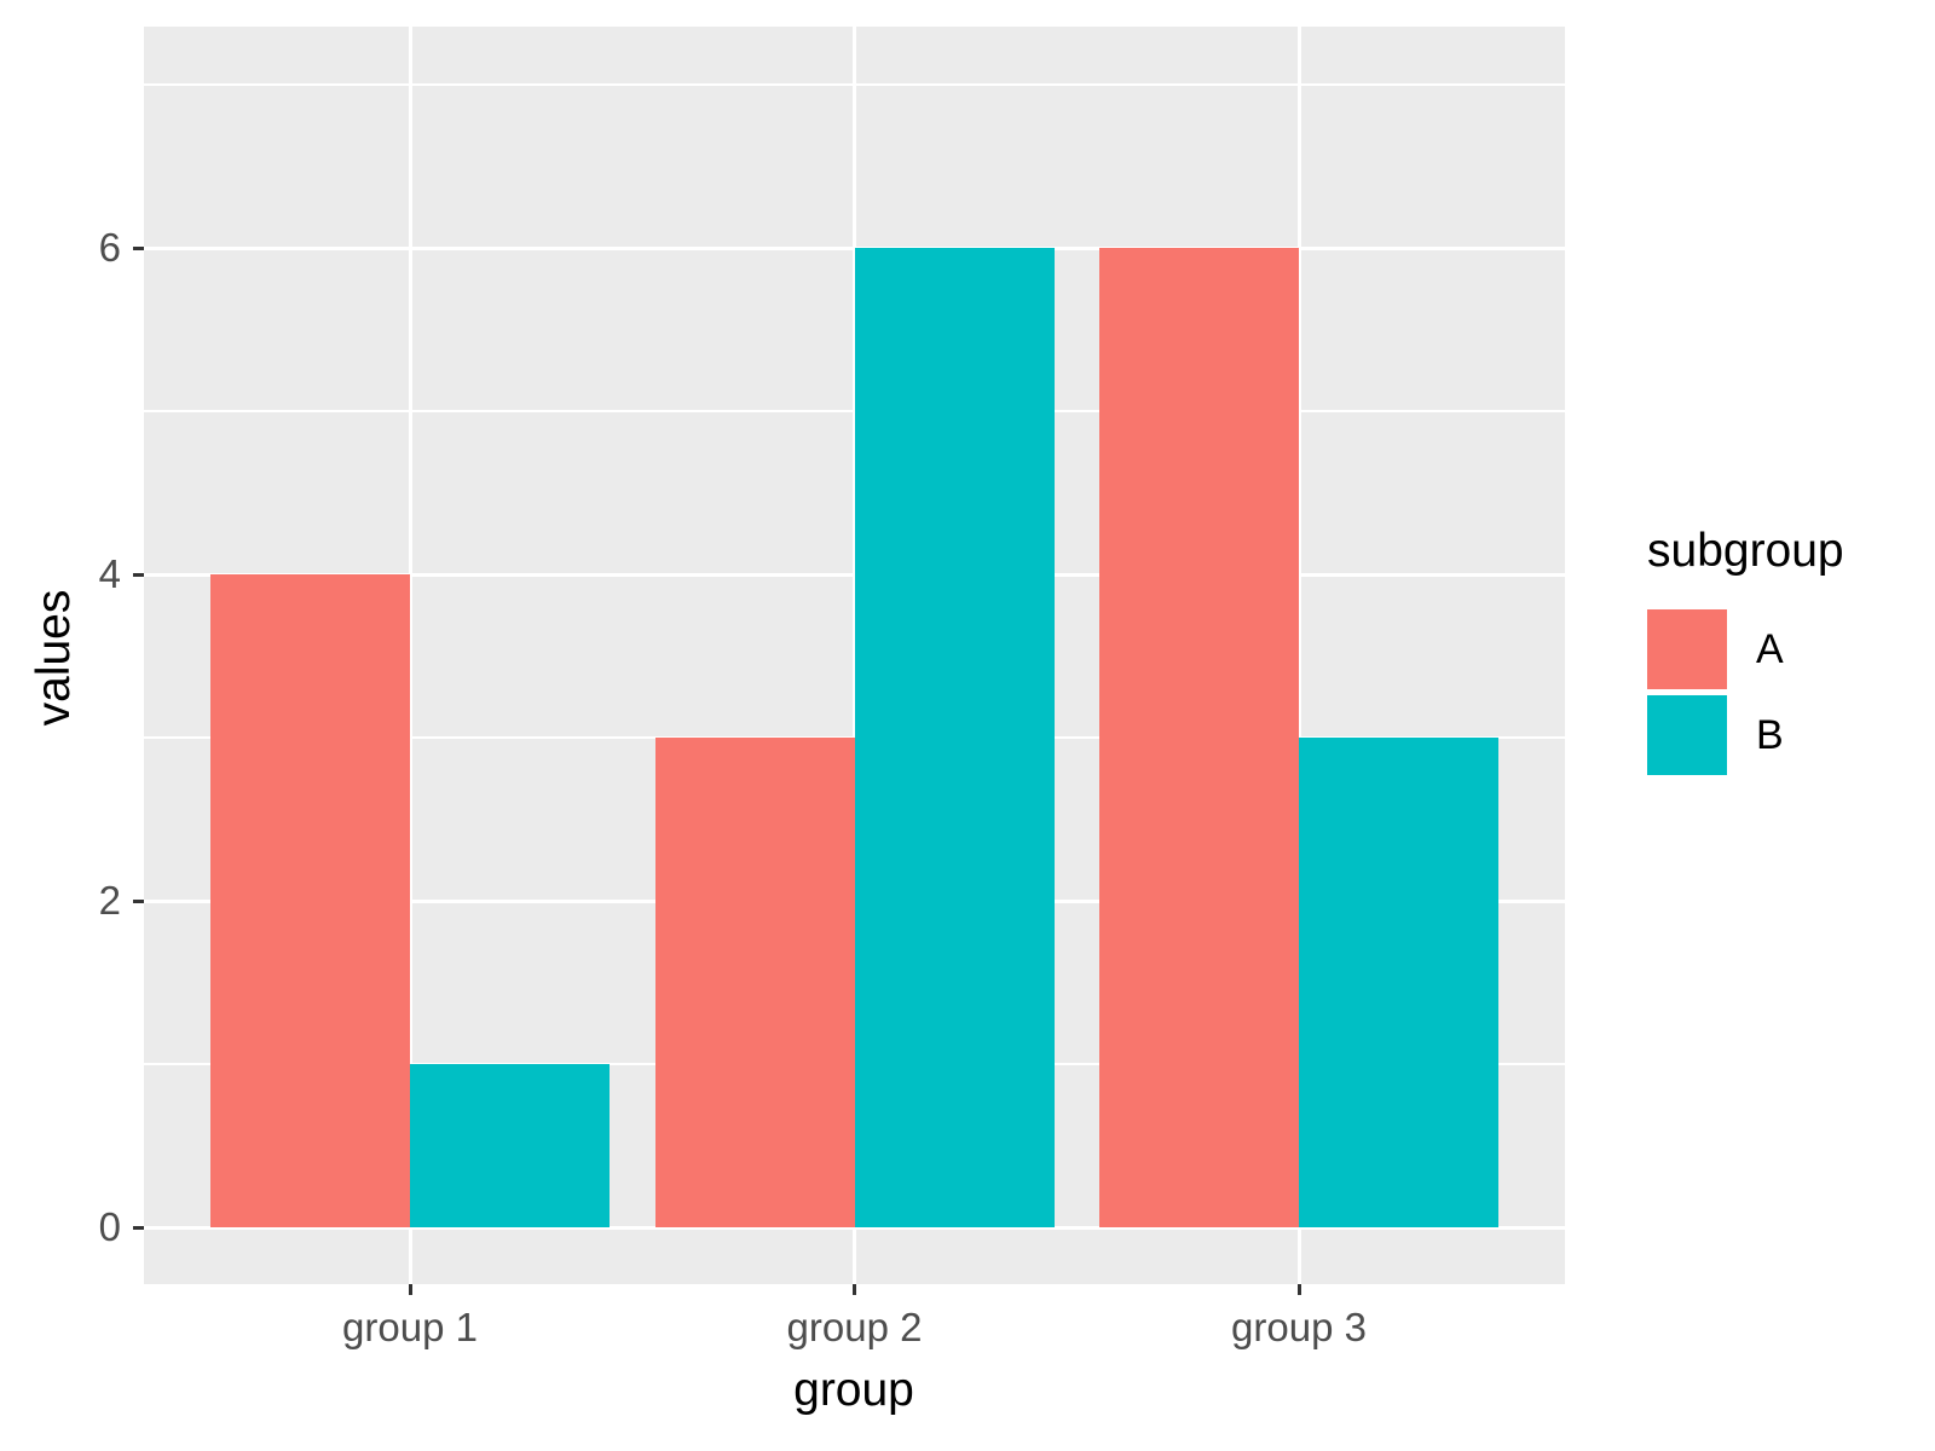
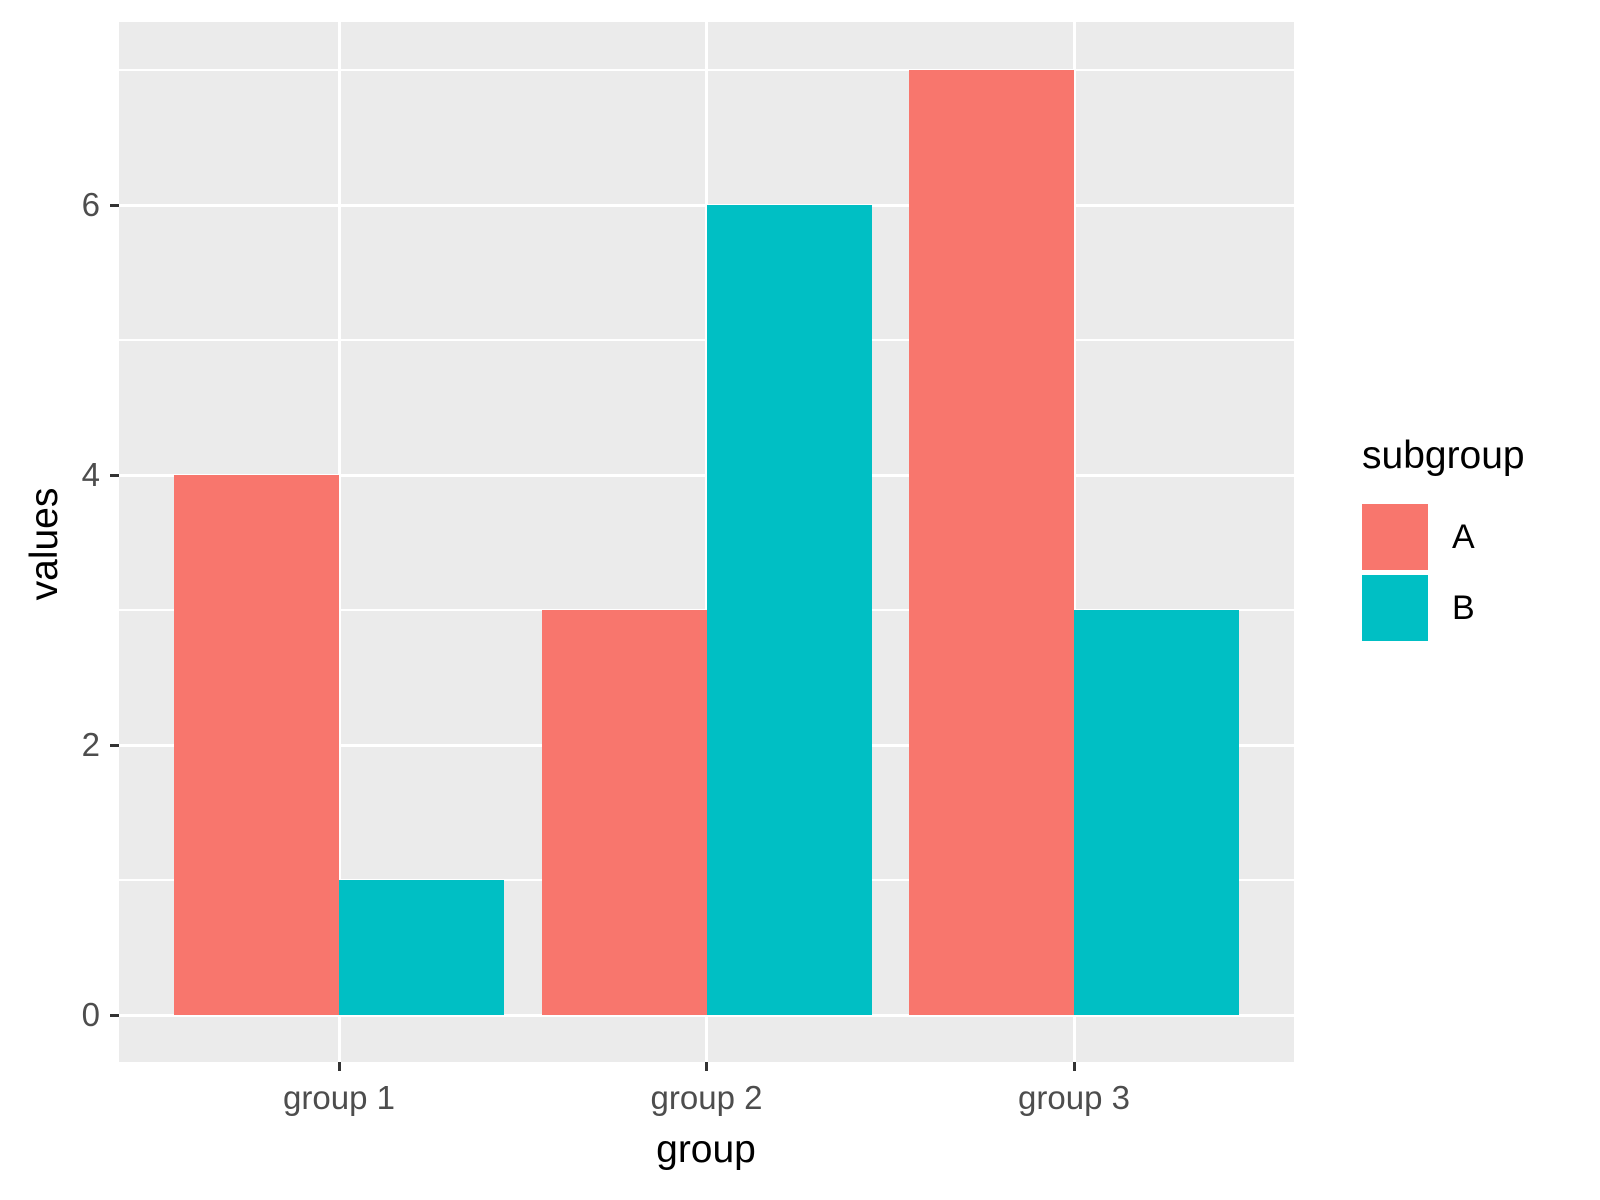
A/group 3: 6 -> 7
